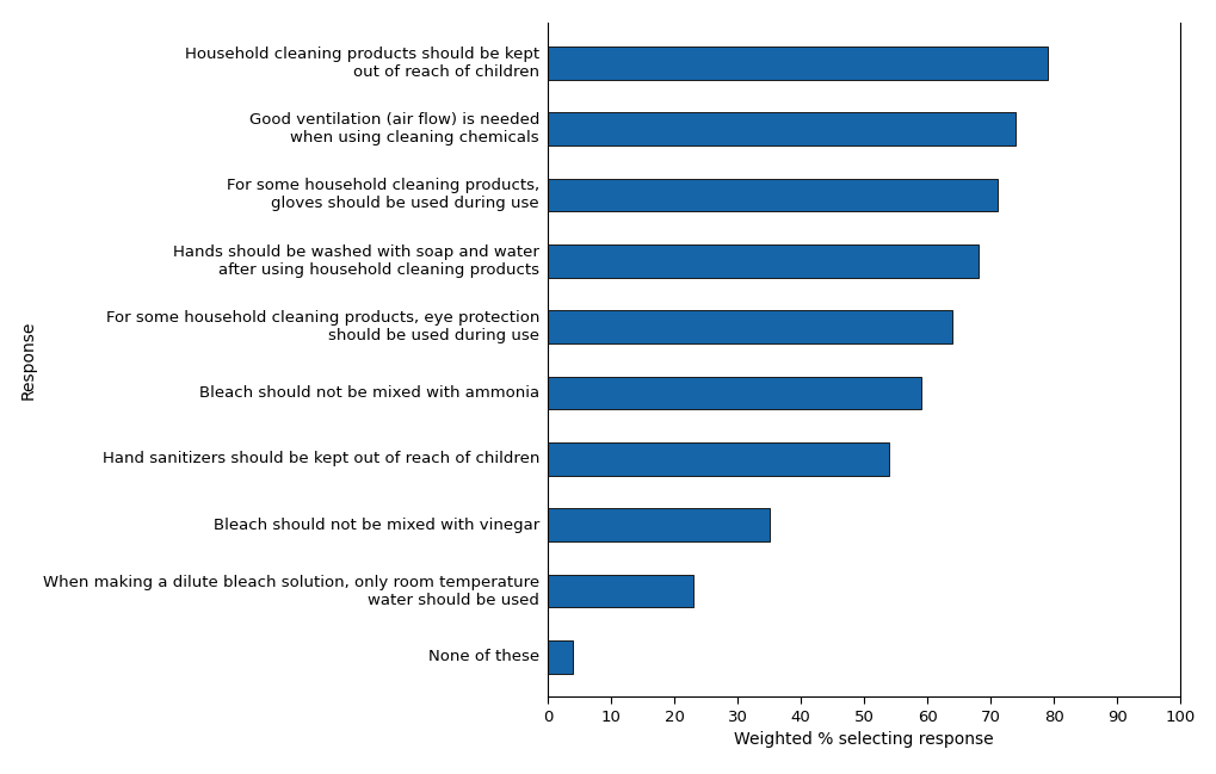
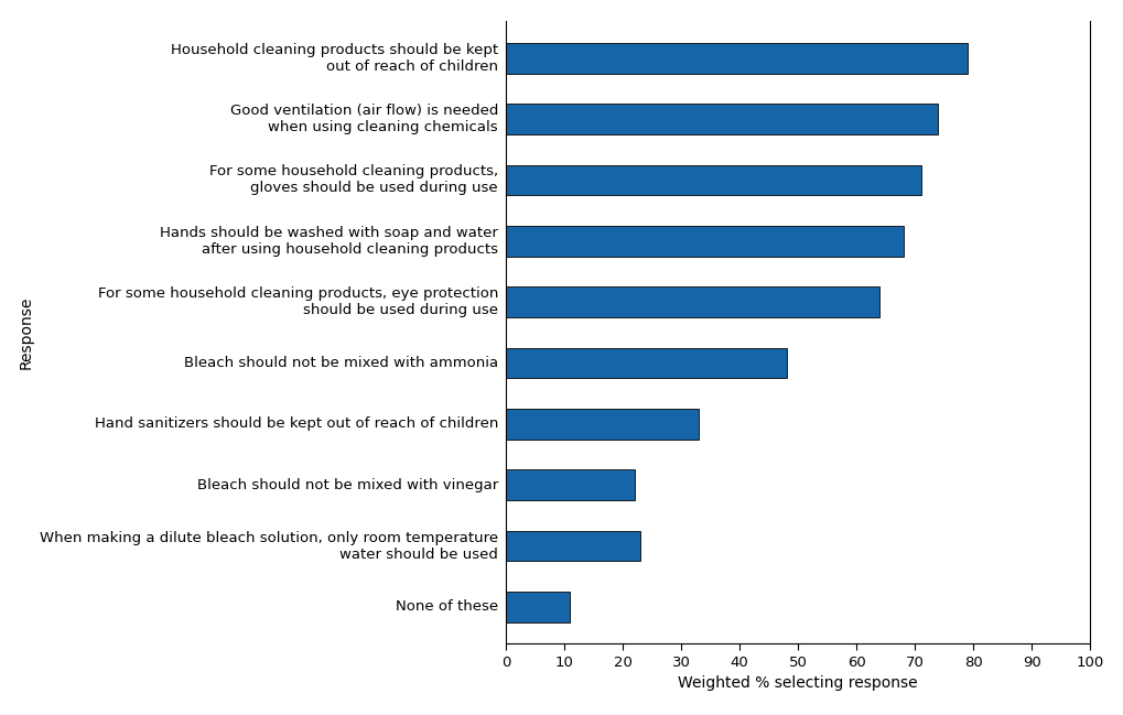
Bleach should not be mixed with ammonia: 59 -> 48
Hand sanitizers should be kept out of reach of children: 54 -> 33
Bleach should not be mixed with vinegar: 35 -> 22
None of these: 4 -> 11
